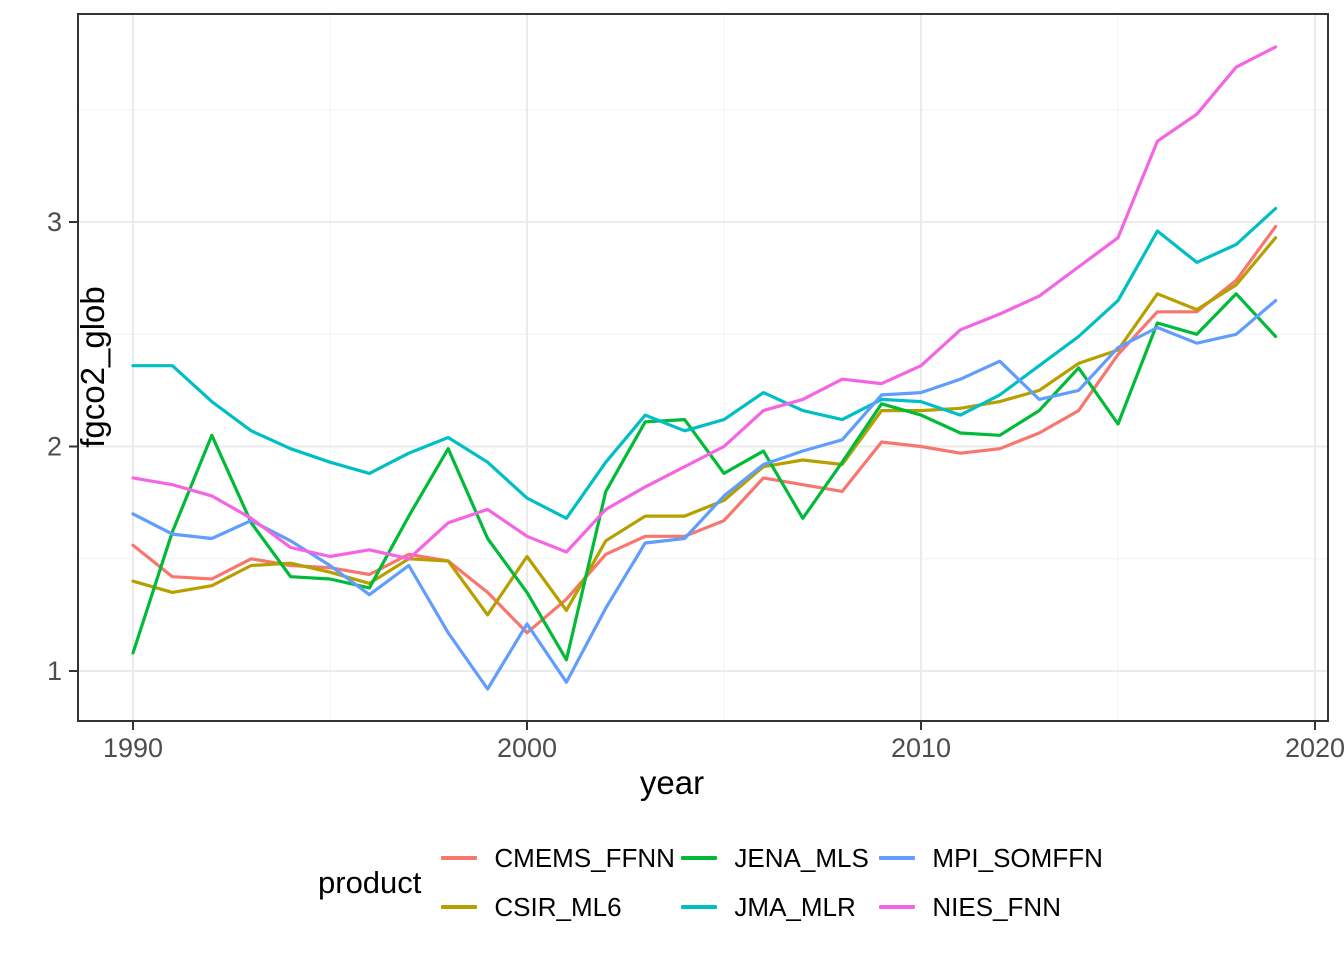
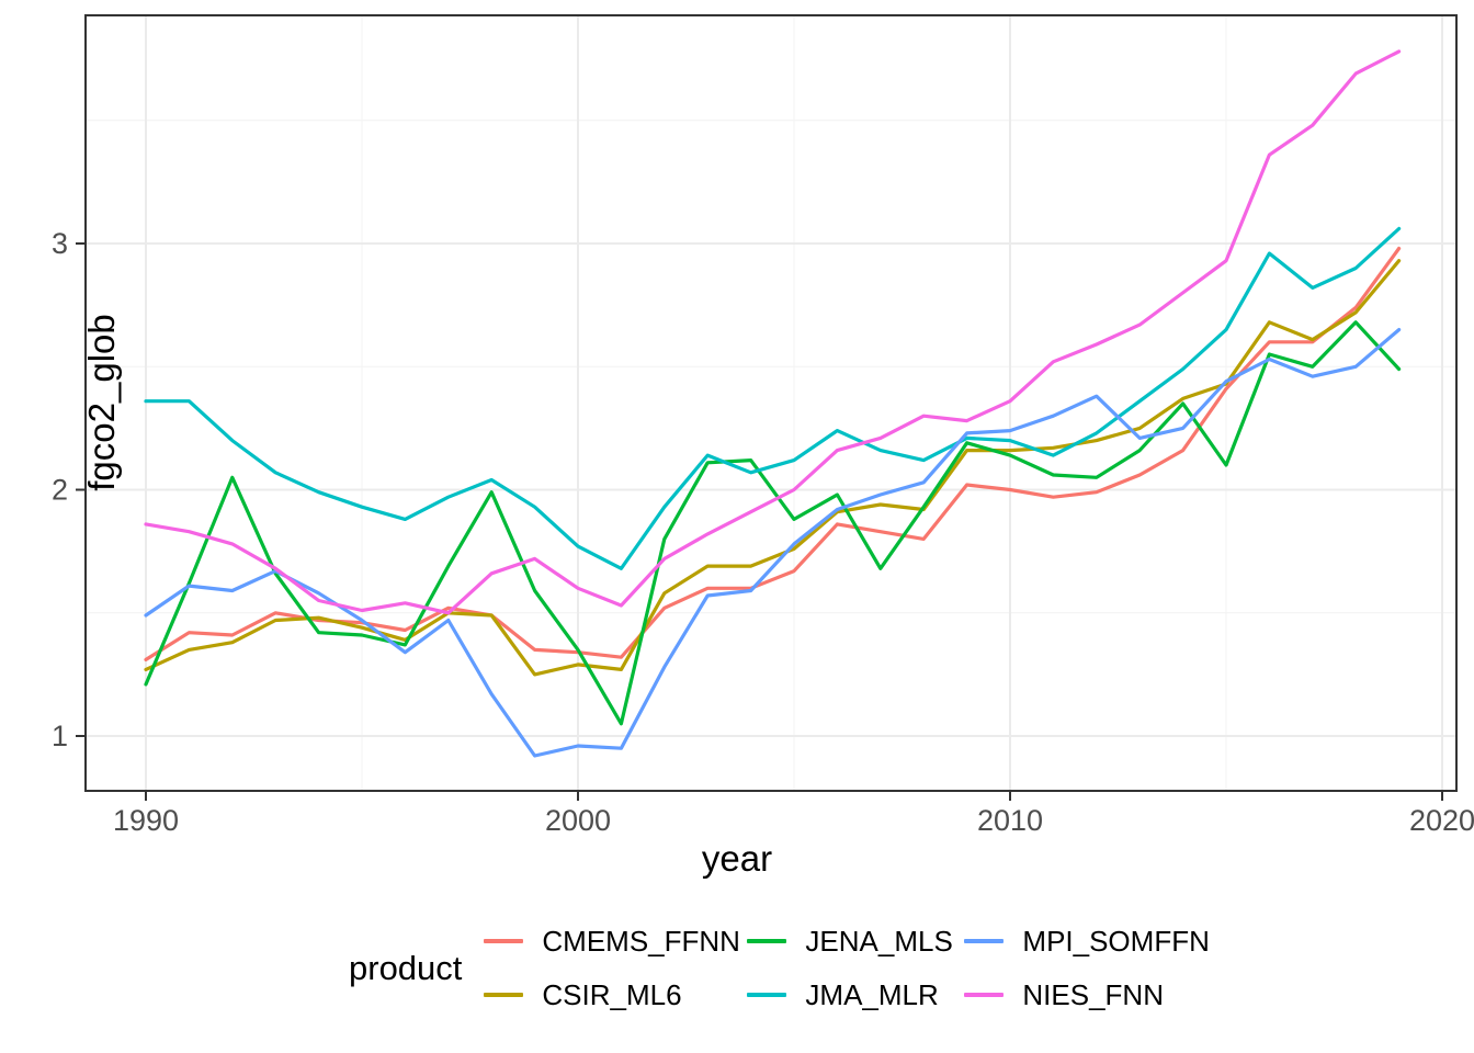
CMEMS_FFNN/1990: 1.56 -> 1.31
CSIR_ML6/1990: 1.40 -> 1.27
JENA_MLS/1990: 1.08 -> 1.21
MPI_SOMFFN/1990: 1.70 -> 1.49
CMEMS_FFNN/2000: 1.17 -> 1.34
CSIR_ML6/2000: 1.51 -> 1.29
MPI_SOMFFN/2000: 1.21 -> 0.96
